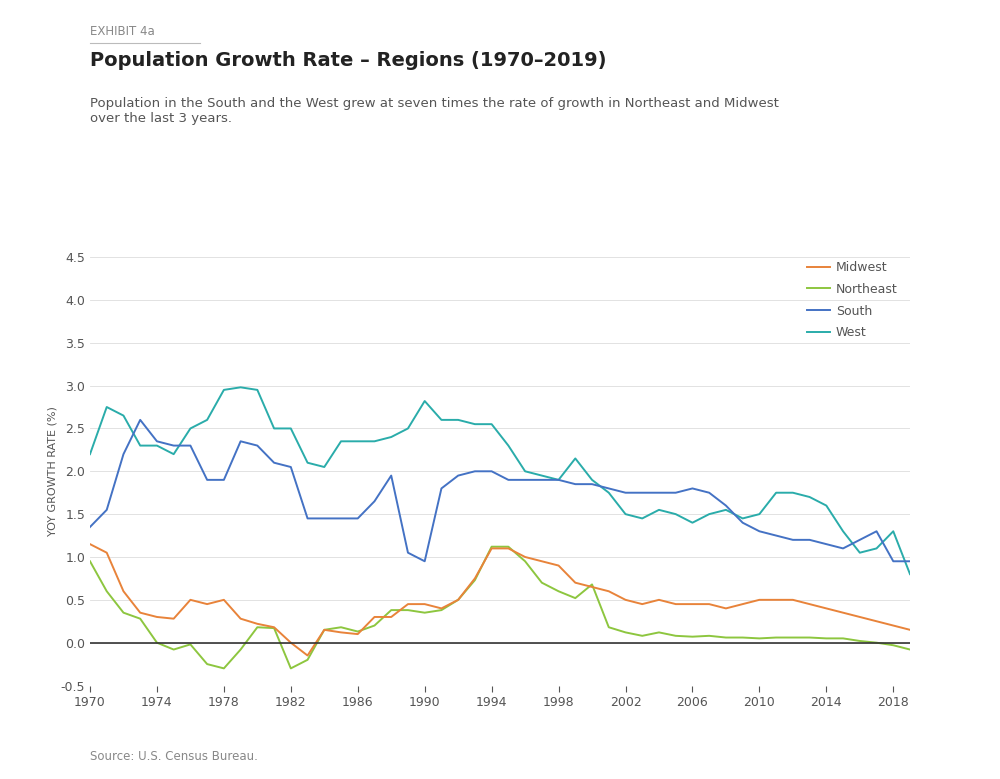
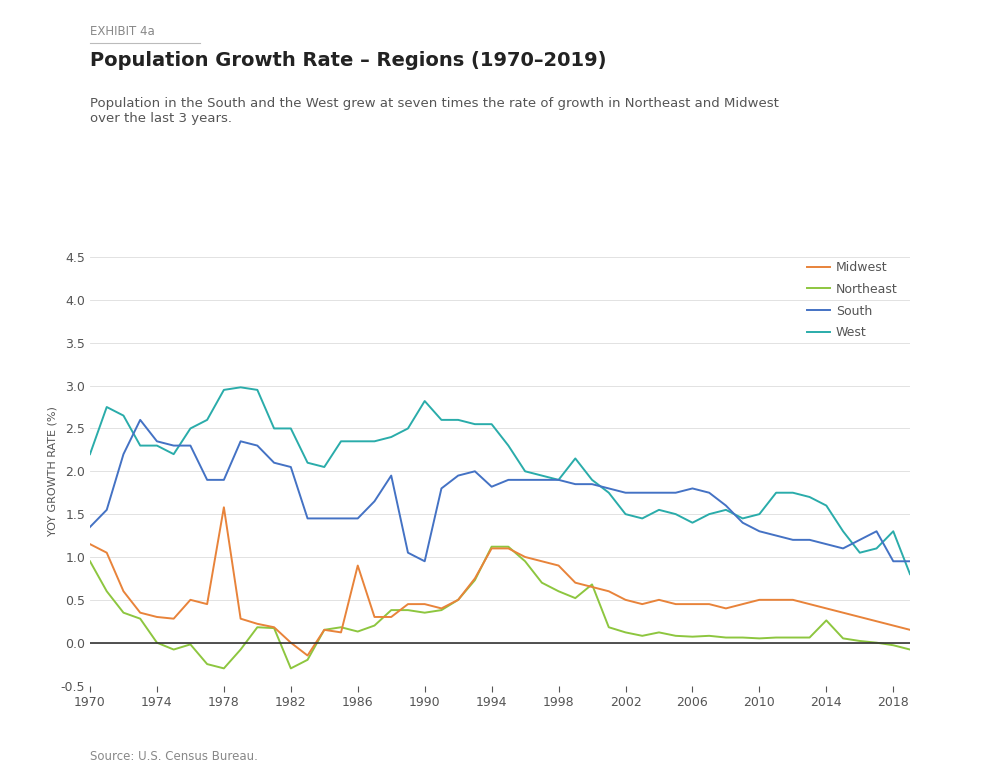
Midwest/1978: 0.50 -> 1.58
Midwest/1986: 0.10 -> 0.90
South/1994: 2.00 -> 1.82
Northeast/2014: 0.05 -> 0.26
